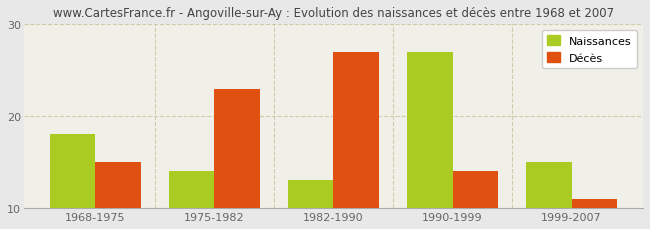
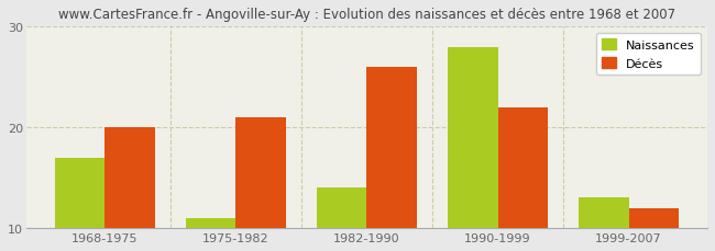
Naissances/1968-1975: 18 -> 17
Décès/1968-1975: 15 -> 20
Naissances/1975-1982: 14 -> 11
Décès/1975-1982: 23 -> 21
Naissances/1982-1990: 13 -> 14
Décès/1982-1990: 27 -> 26
Naissances/1990-1999: 27 -> 28
Décès/1990-1999: 14 -> 22
Naissances/1999-2007: 15 -> 13
Décès/1999-2007: 11 -> 12
